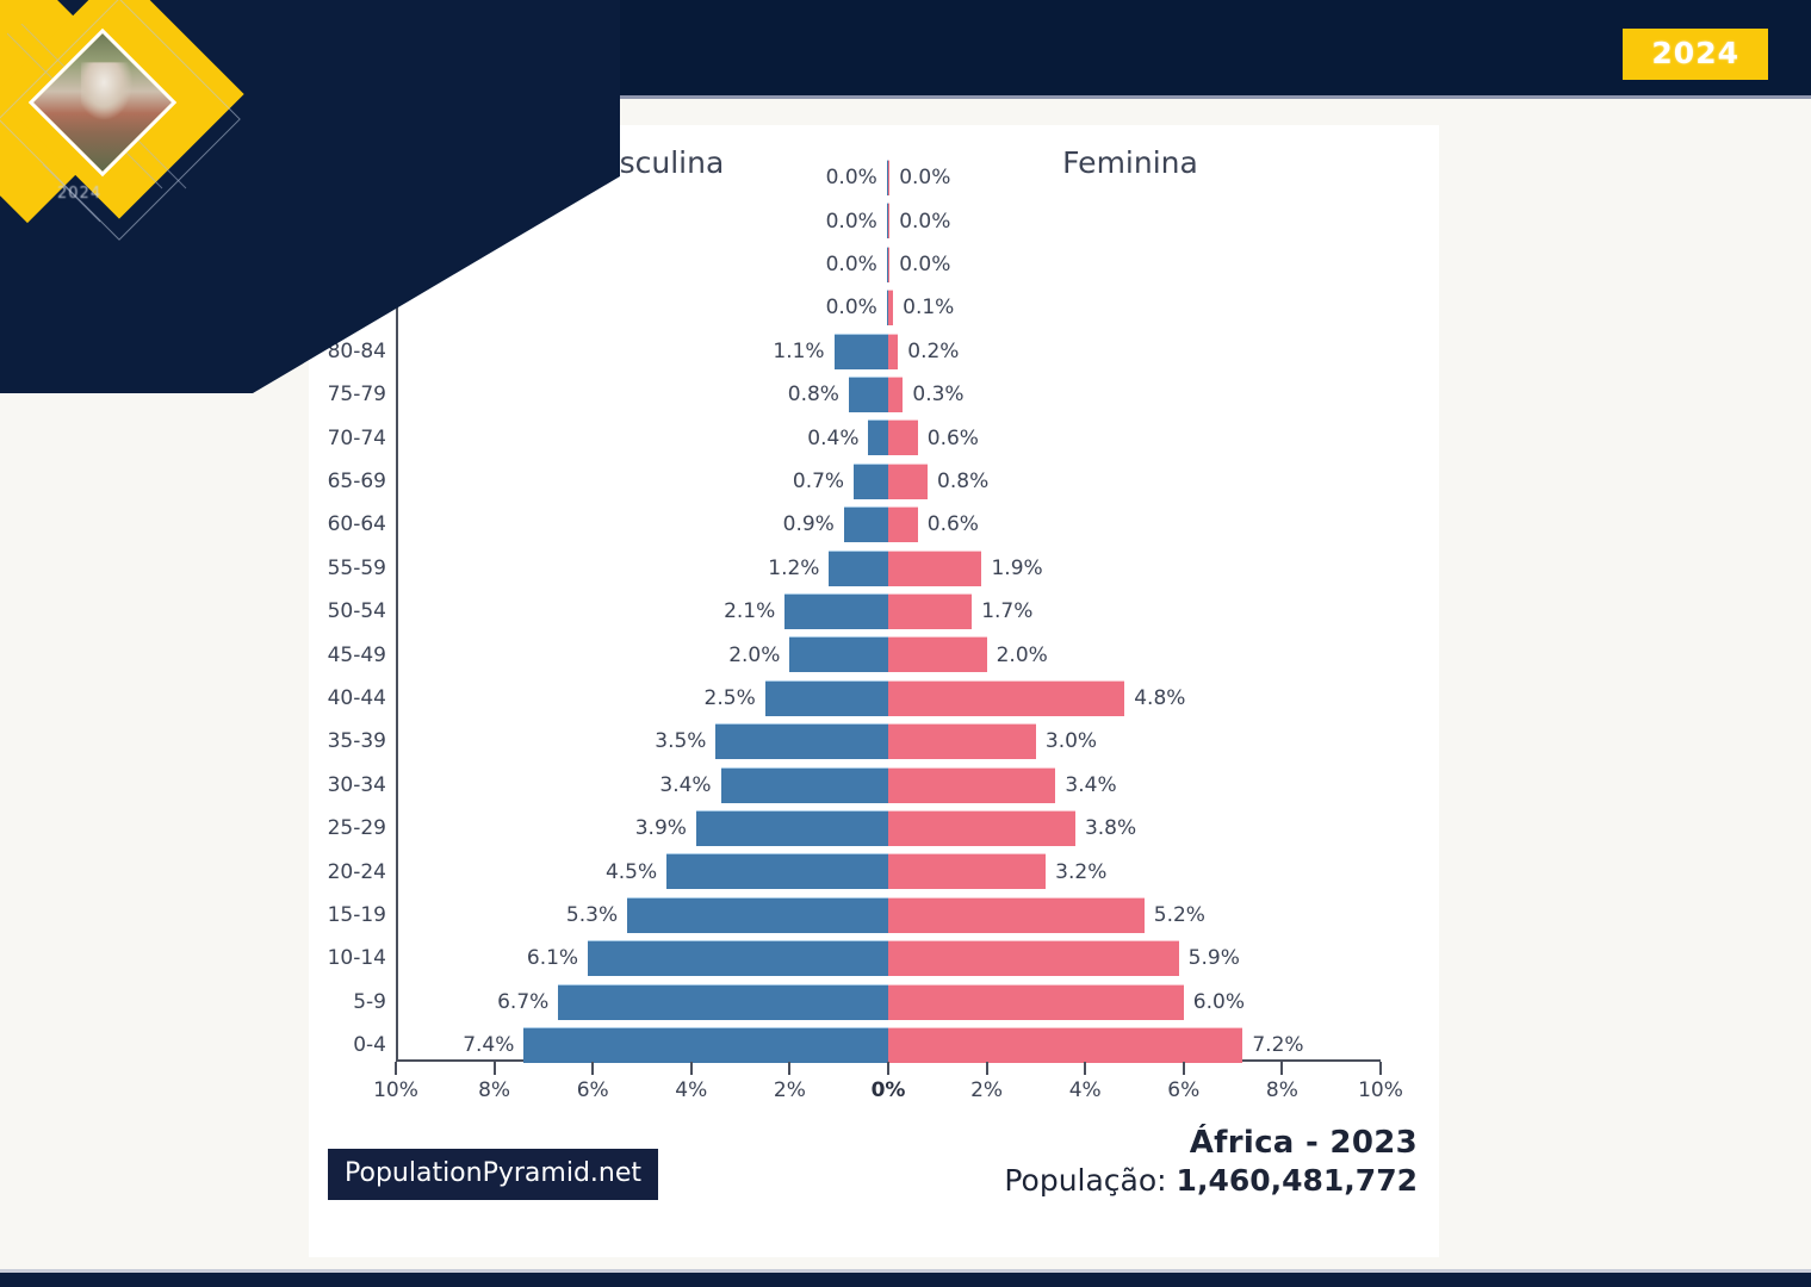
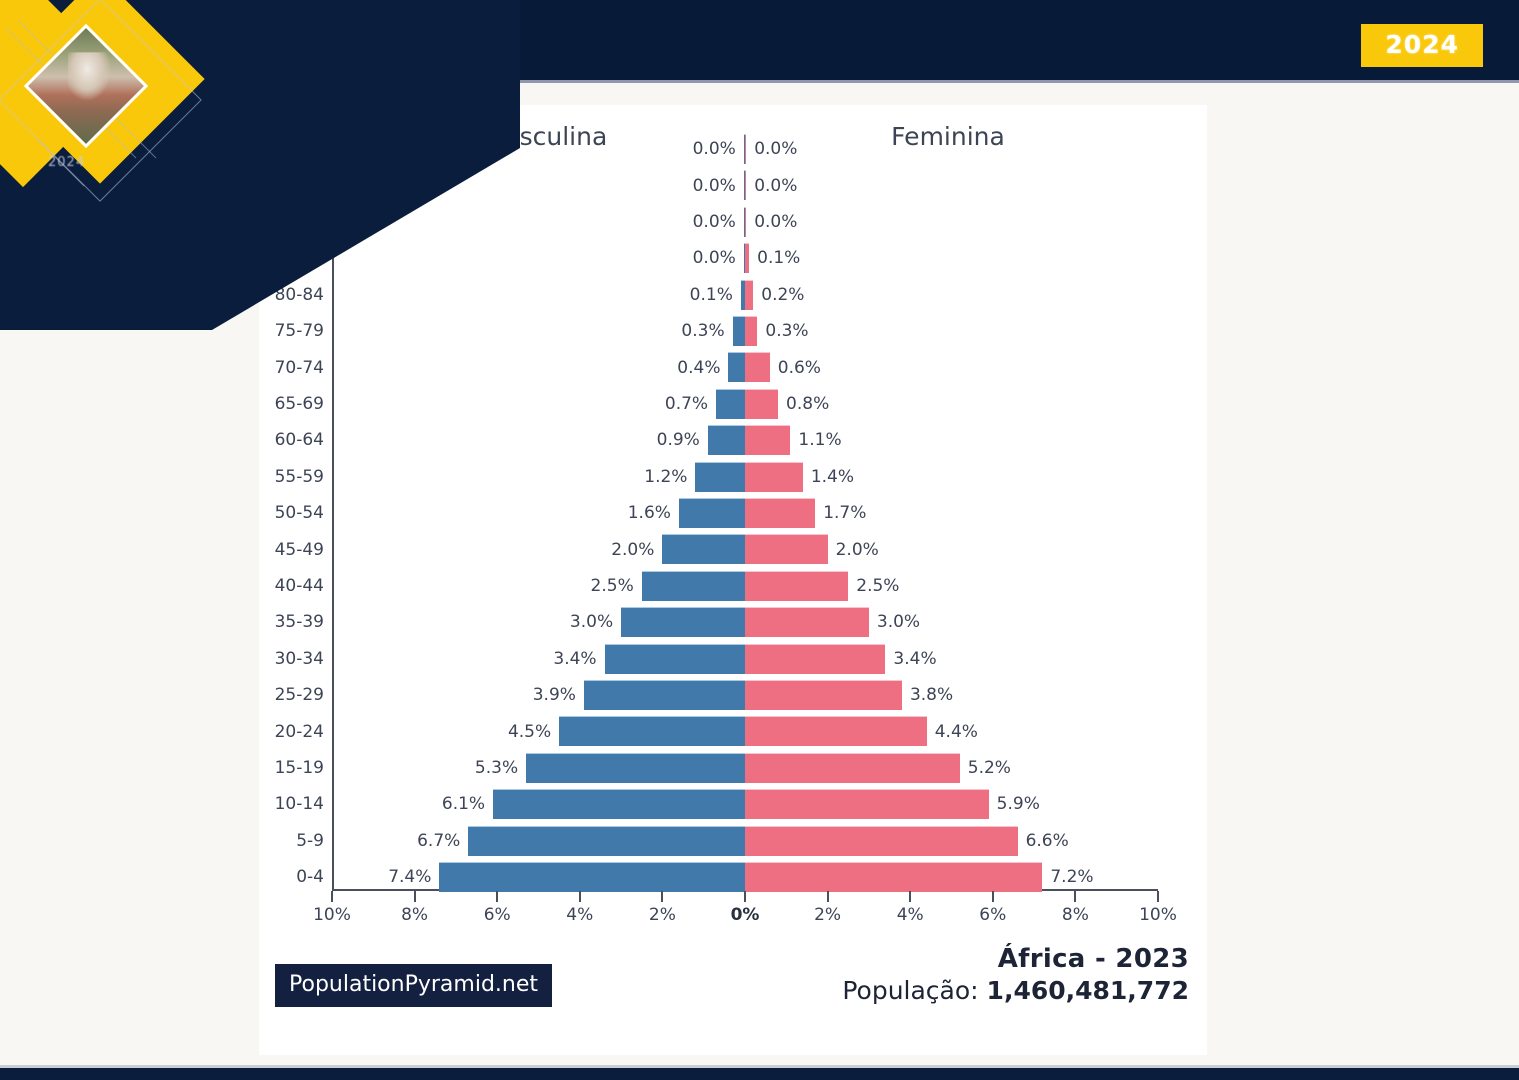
Masculina/80-84: 1.1% -> 0.1%
Masculina/75-79: 0.8% -> 0.3%
Feminina/60-64: 0.6% -> 1.1%
Feminina/55-59: 1.9% -> 1.4%
Masculina/50-54: 2.1% -> 1.6%
Feminina/40-44: 4.8% -> 2.5%
Masculina/35-39: 3.5% -> 3.0%
Feminina/20-24: 3.2% -> 4.4%
Feminina/5-9: 6.0% -> 6.6%
